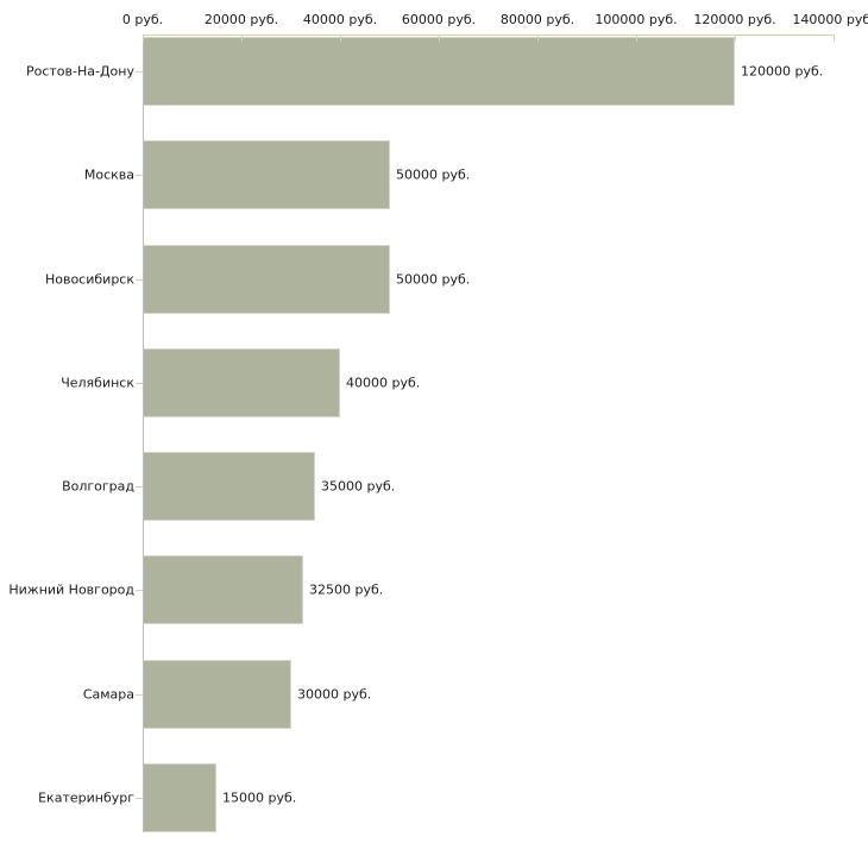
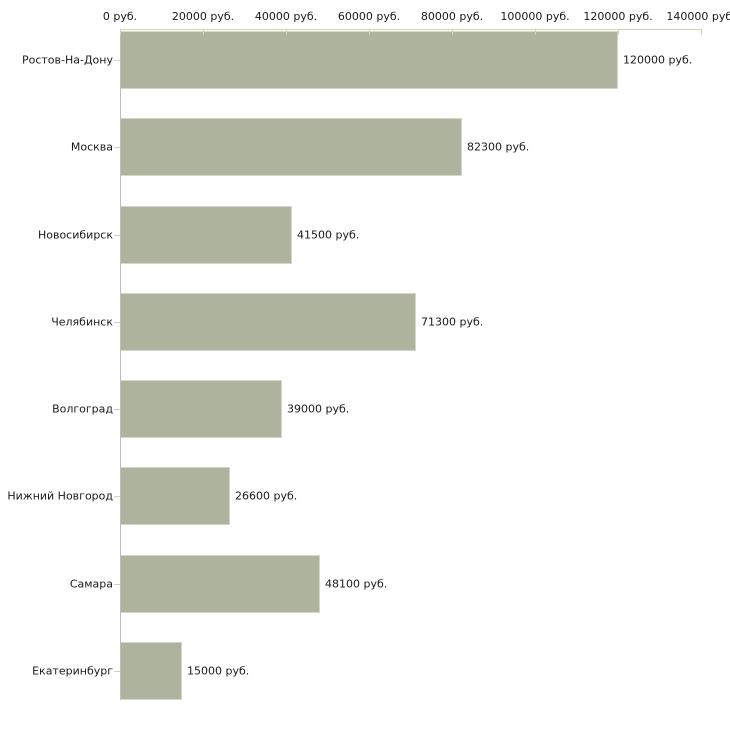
Москва: 50000 -> 82300
Новосибирск: 50000 -> 41500
Челябинск: 40000 -> 71300
Волгоград: 35000 -> 39000
Нижний Новгород: 32500 -> 26600
Самара: 30000 -> 48100
